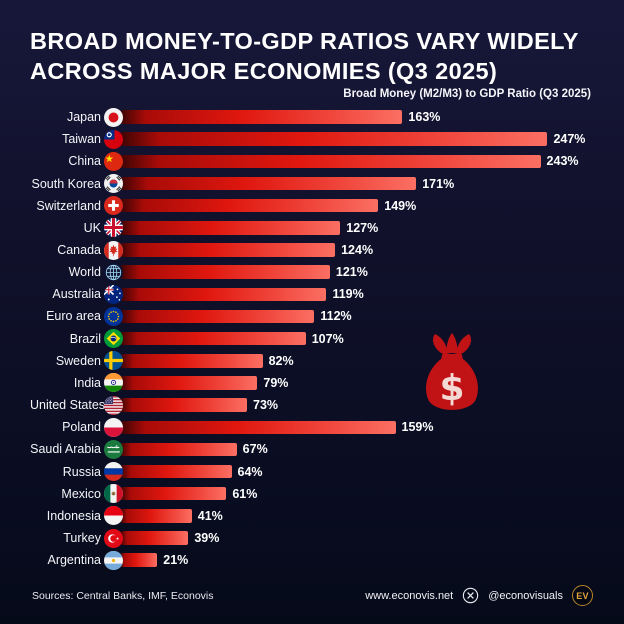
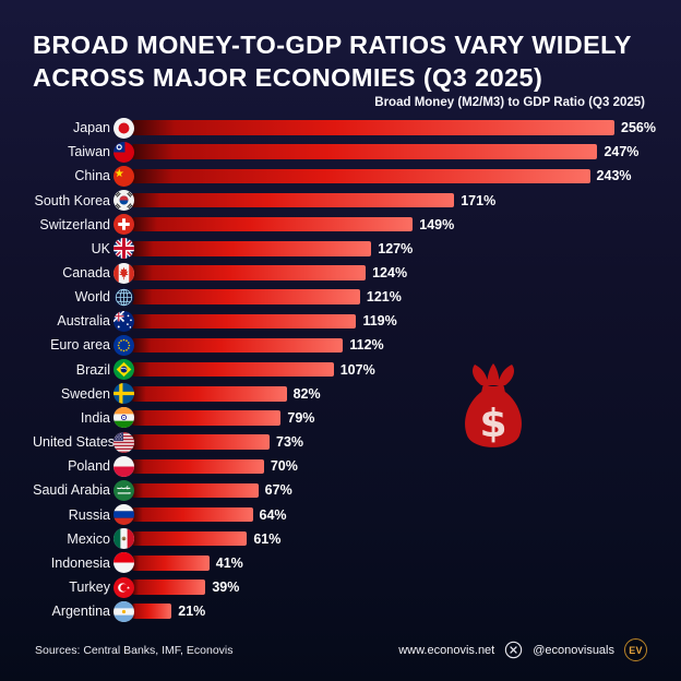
Japan: 163% -> 256%
Poland: 159% -> 70%
